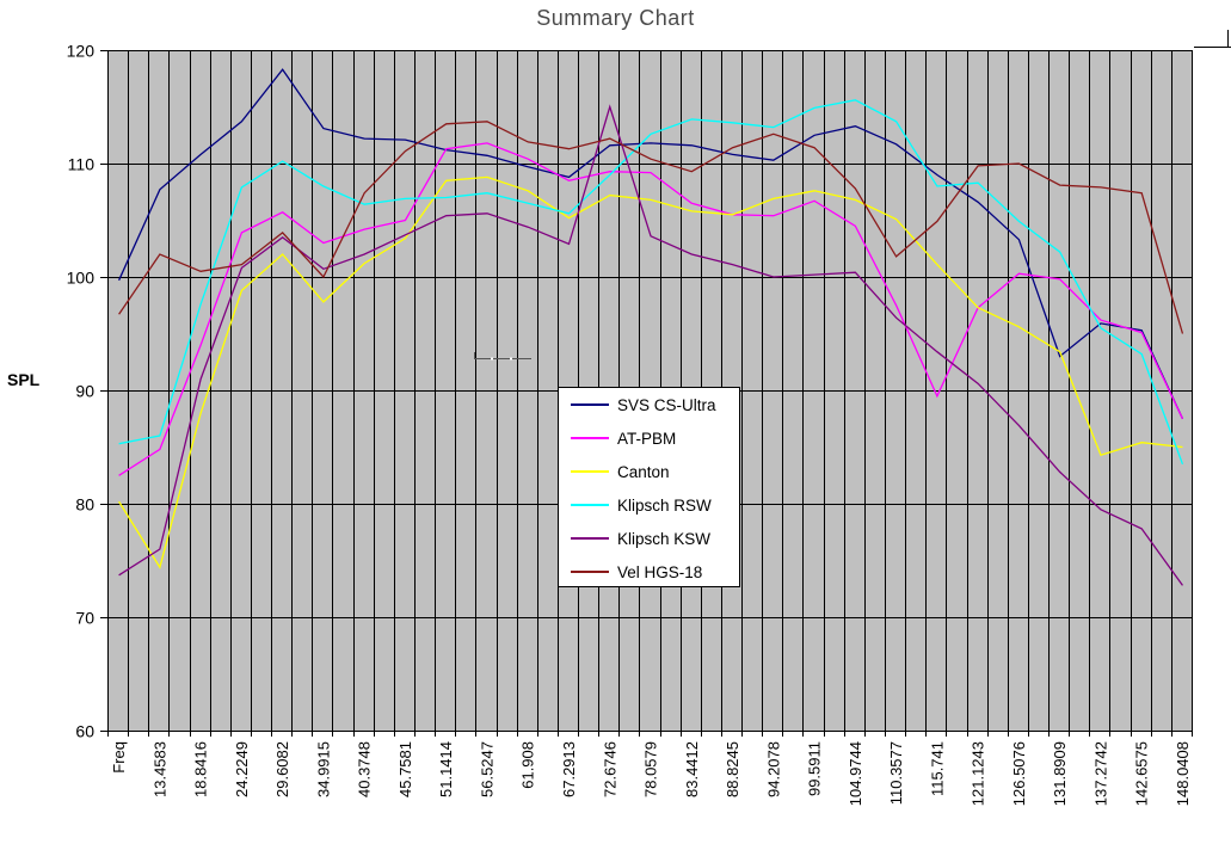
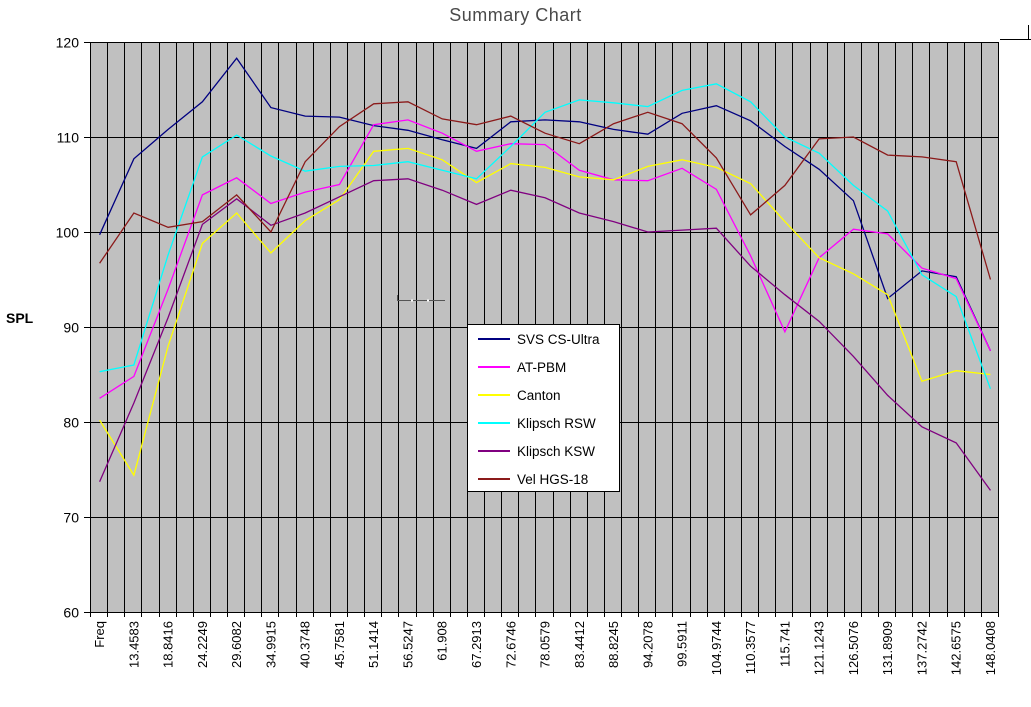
Klipsch KSW/13.4583: 76 -> 82
Klipsch KSW/72.6746: 115 -> 104
Klipsch RSW/115.741: 108 -> 110
